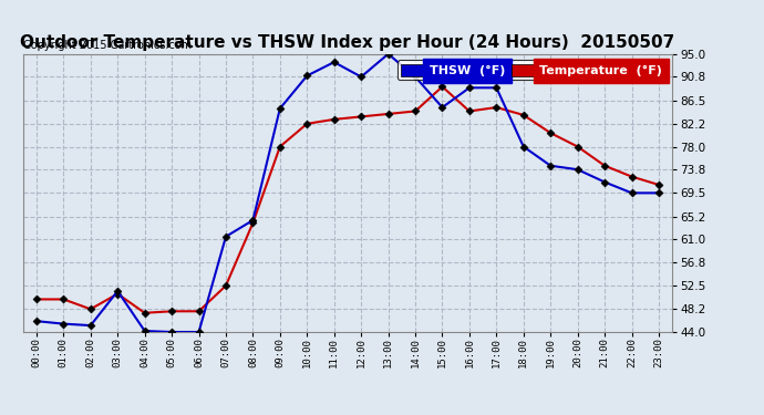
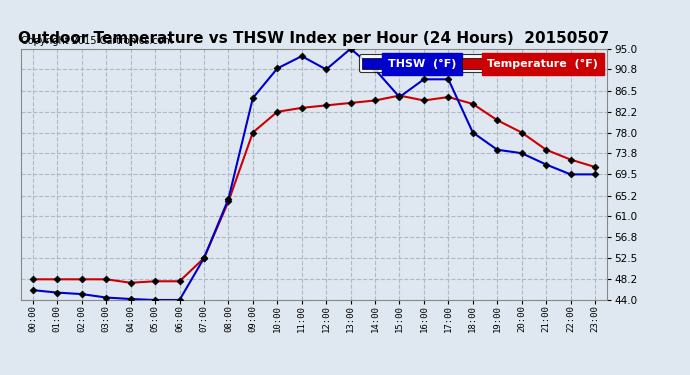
Temperature (°F)/00:00: 50.0 -> 48.2
Temperature (°F)/01:00: 50.0 -> 48.2
THSW (°F)/03:00: 51.5 -> 44.5
Temperature (°F)/03:00: 51.0 -> 48.2
THSW (°F)/07:00: 61.5 -> 52.5
Temperature (°F)/15:00: 89.0 -> 85.5
